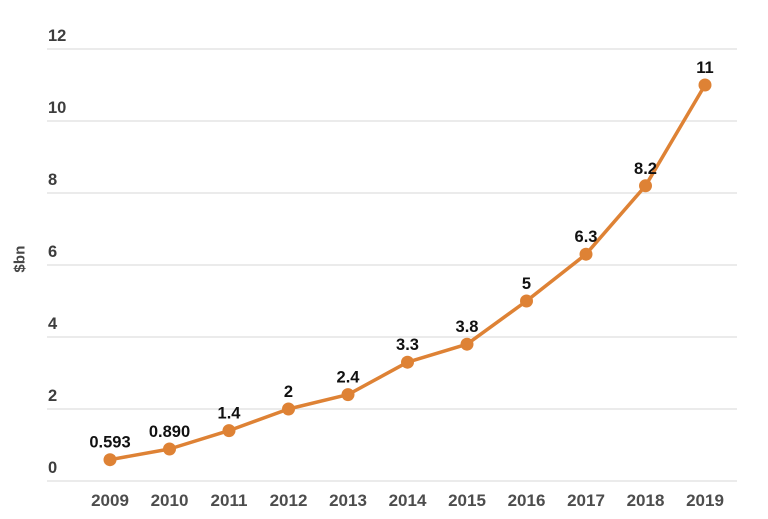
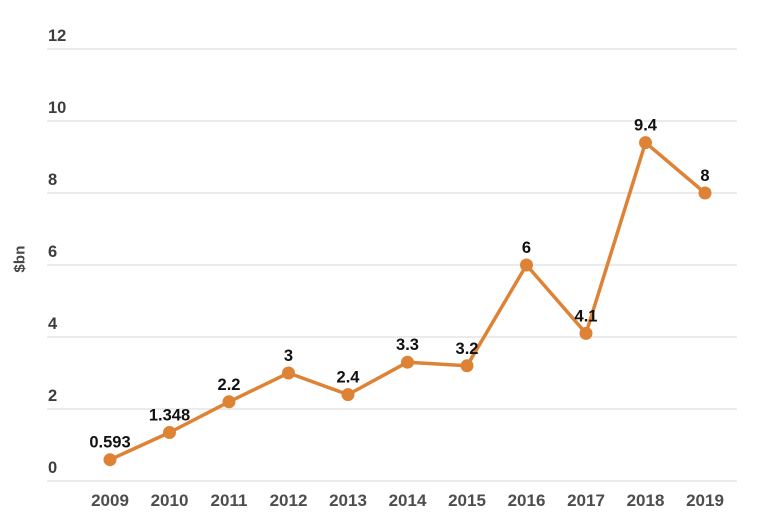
2010: 0.890 -> 1.348
2011: 1.4 -> 2.2
2012: 2 -> 3
2015: 3.8 -> 3.2
2016: 5 -> 6
2017: 6.3 -> 4.1
2018: 8.2 -> 9.4
2019: 11 -> 8
